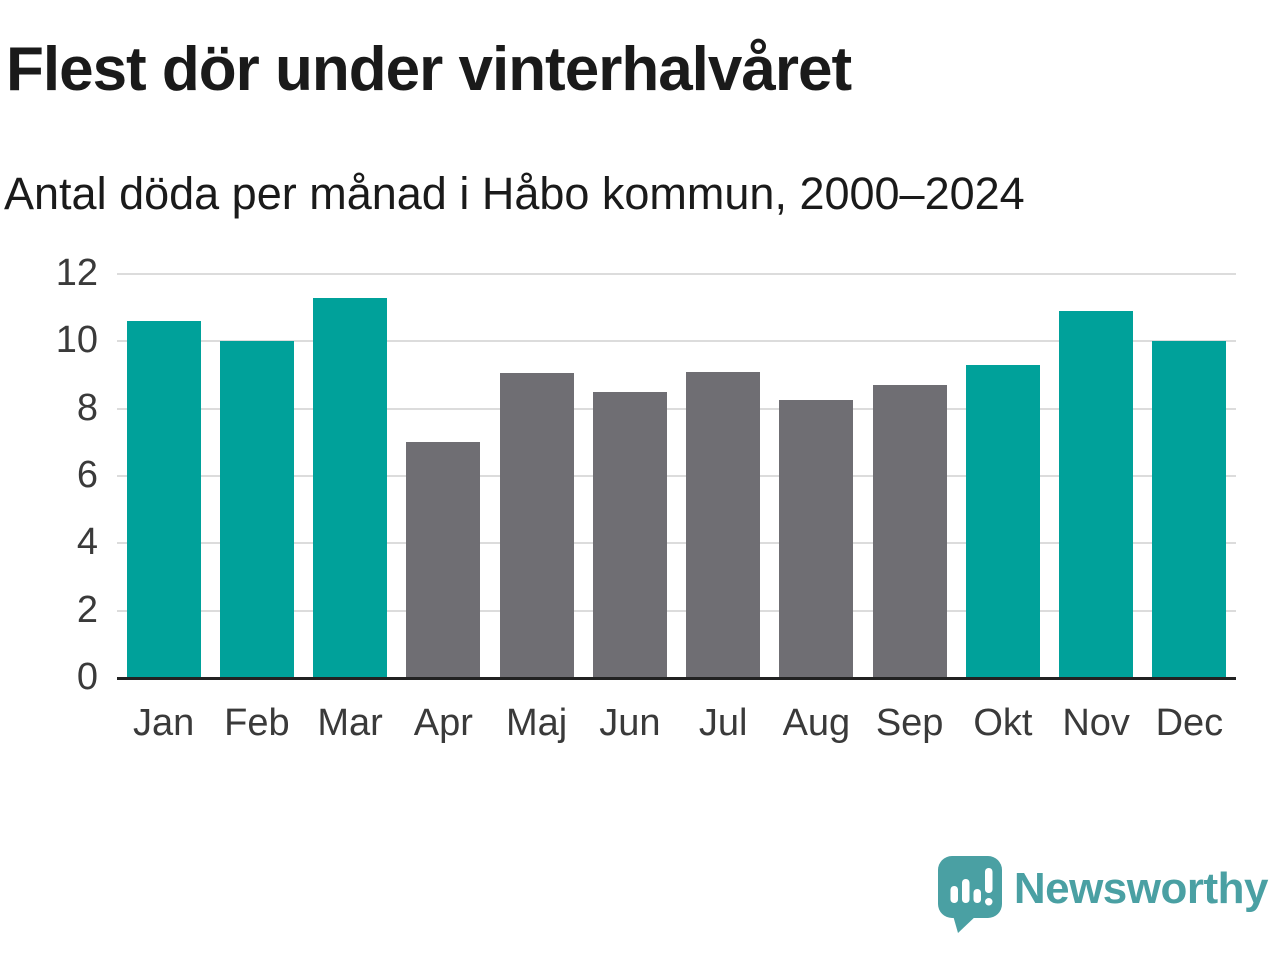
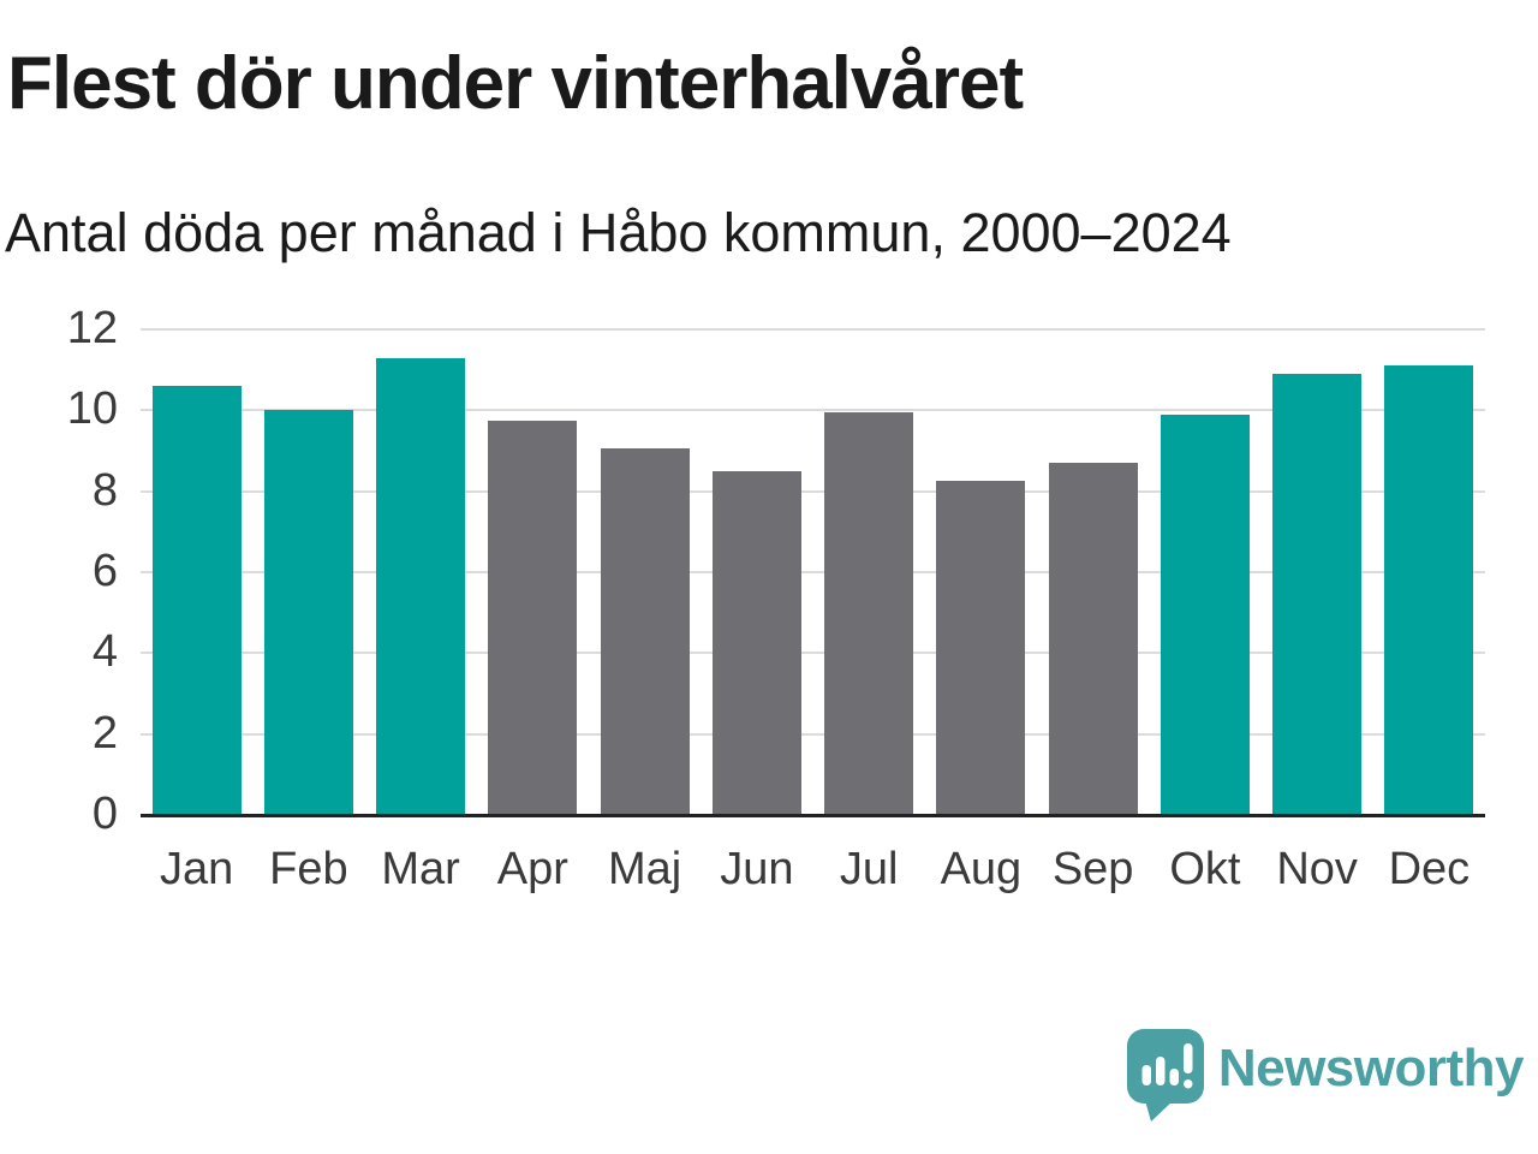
Apr: 7.0 -> 9.8
Jul: 9.1 -> 9.9
Okt: 9.3 -> 9.9
Dec: 10.0 -> 11.1
